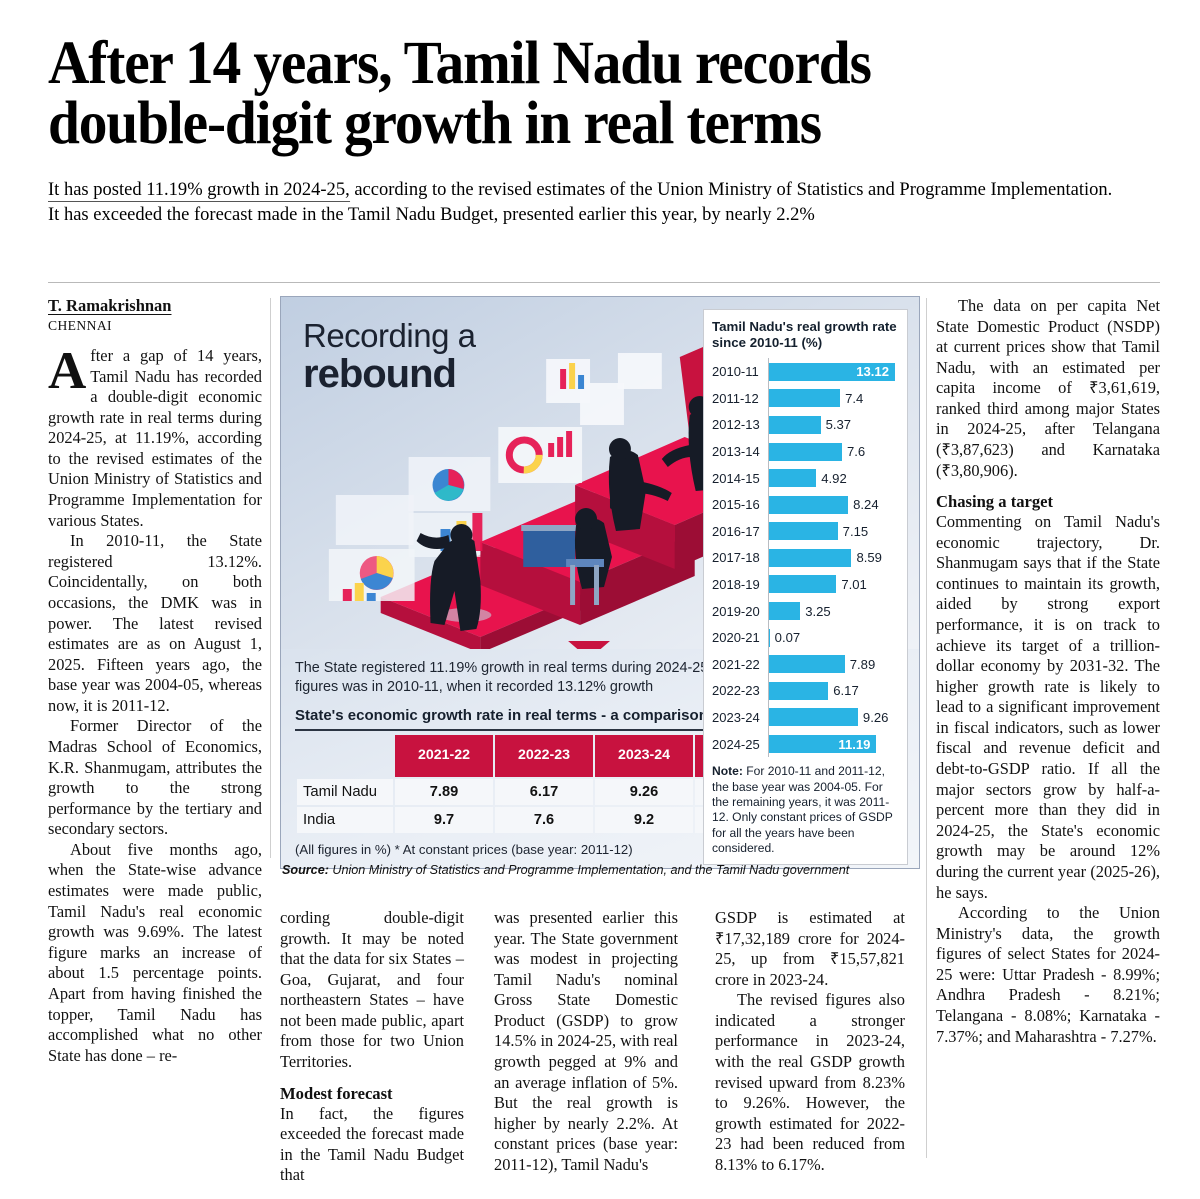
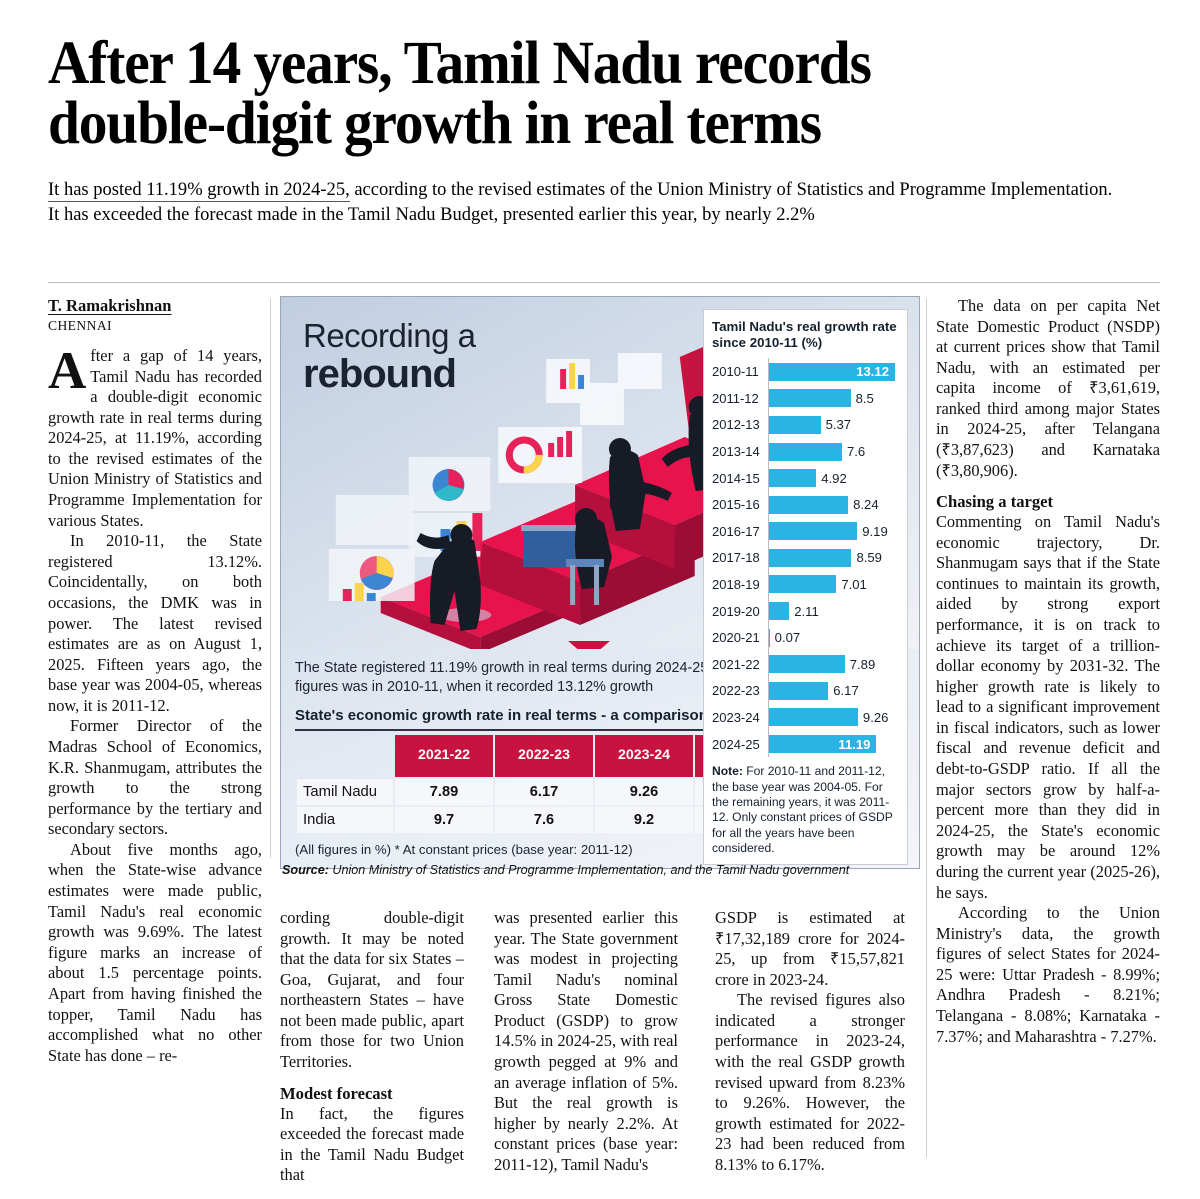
2011-12: 7.4 -> 8.5
2016-17: 7.15 -> 9.19
2019-20: 3.25 -> 2.11
